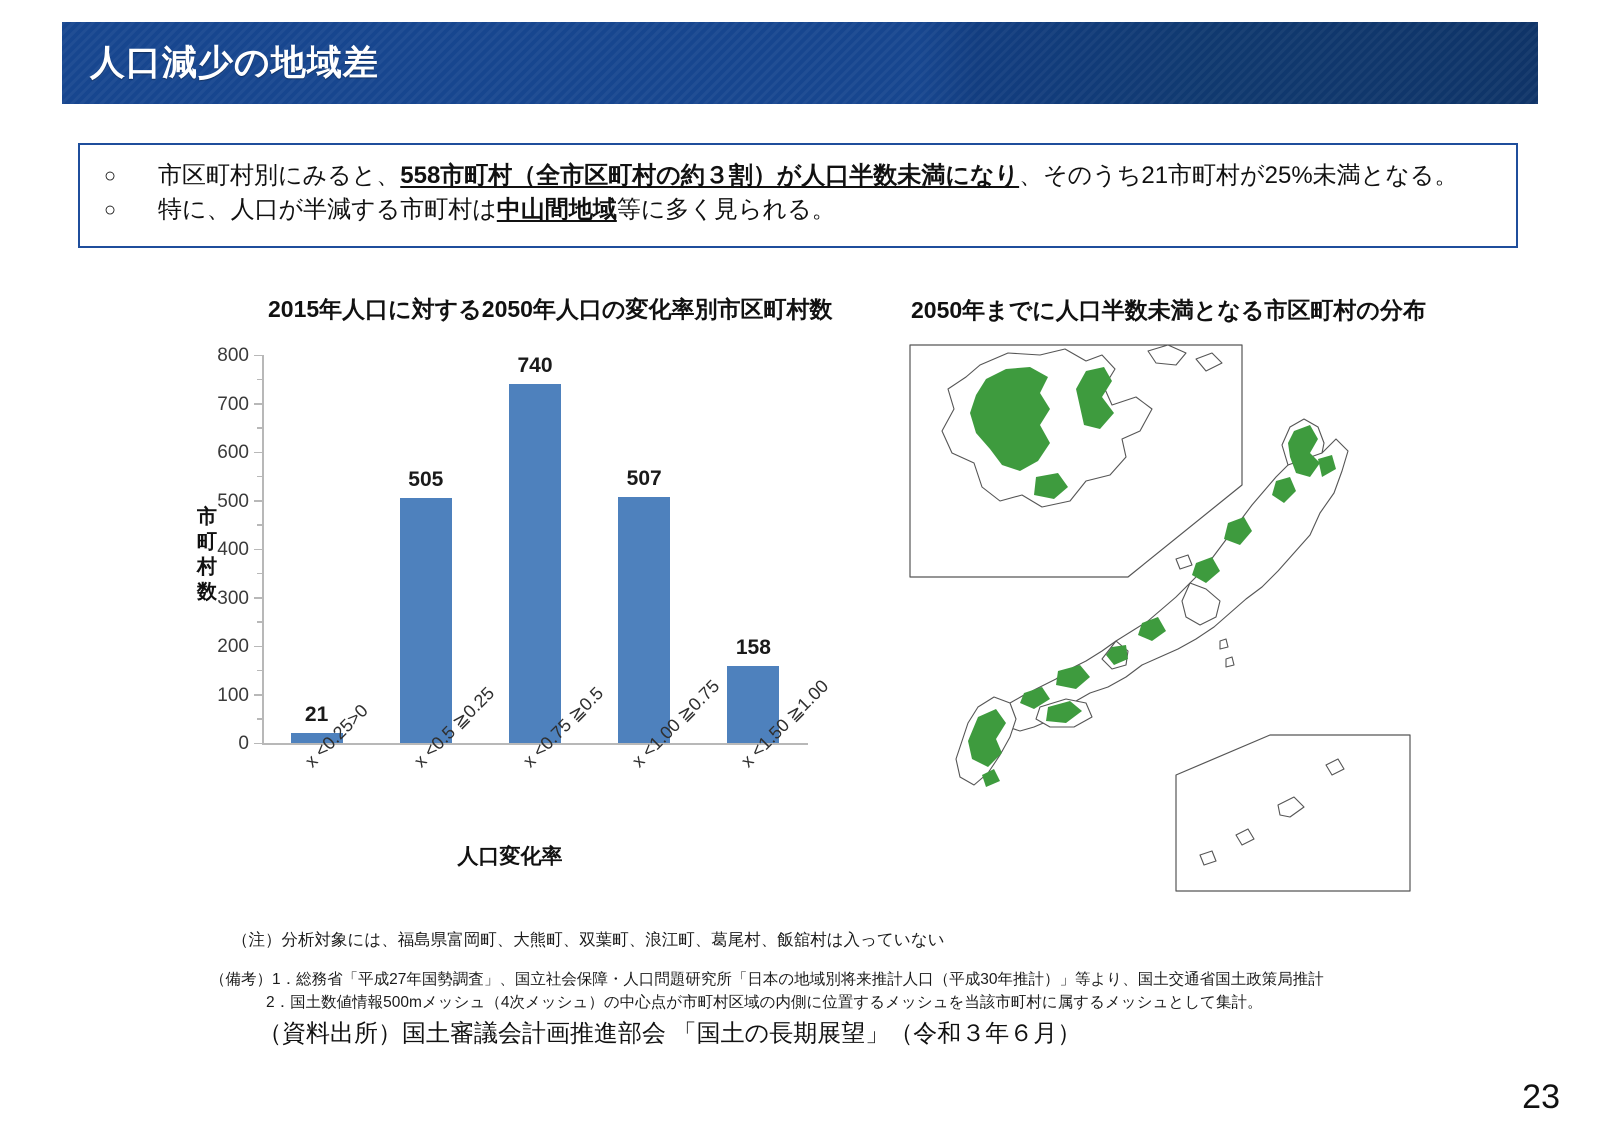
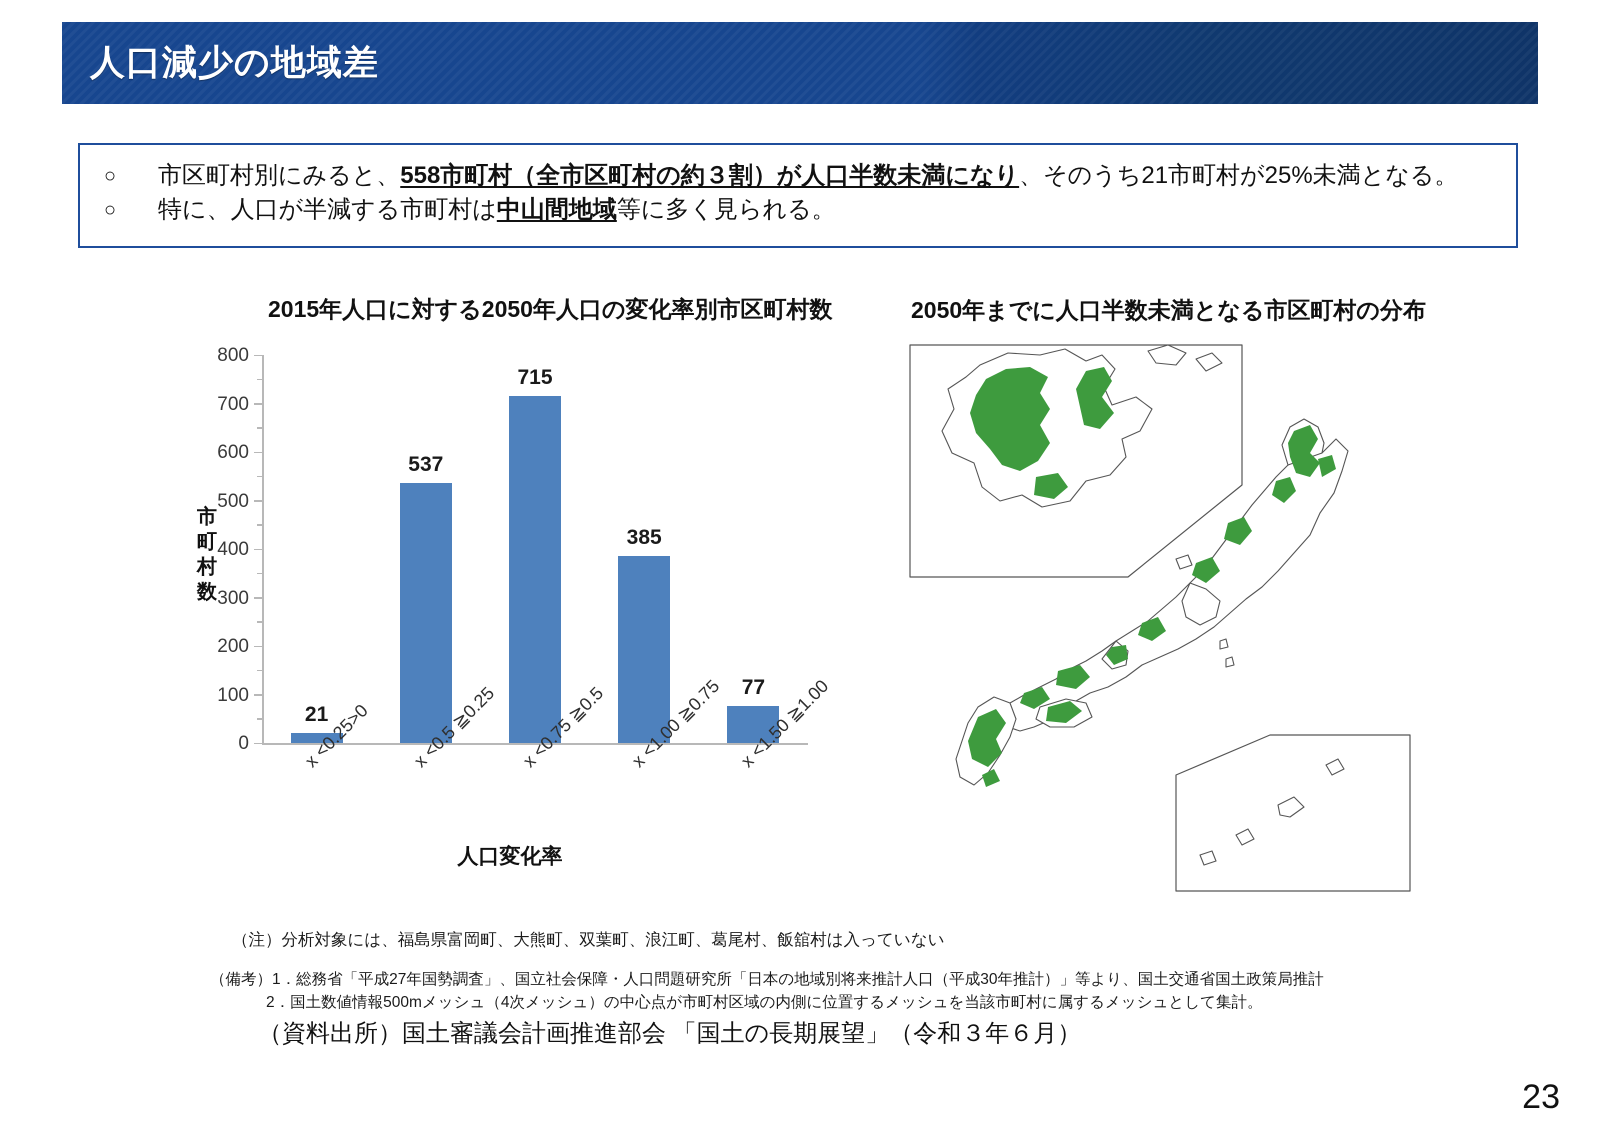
0.25≦ x <0.5: 505 -> 537
0.5≦ x <0.75: 740 -> 715
0.75≦ x <1.00: 507 -> 385
1.00≦ x <1.50: 158 -> 77
